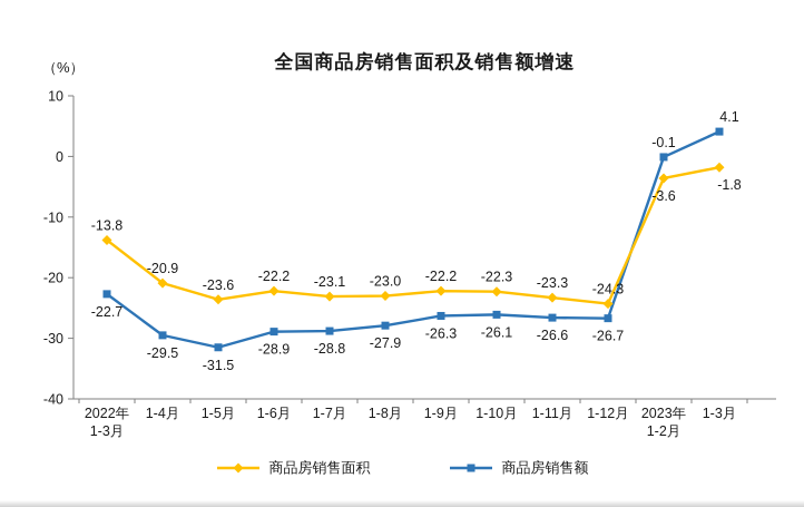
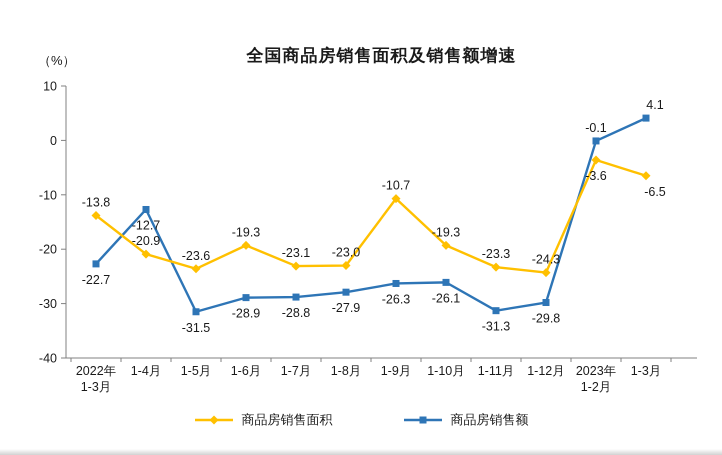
商品房销售额/1-4月: -29.5 -> -12.7
商品房销售面积/1-6月: -22.2 -> -19.3
商品房销售面积/1-9月: -22.2 -> -10.7
商品房销售面积/1-10月: -22.3 -> -19.3
商品房销售额/1-11月: -26.6 -> -31.3
商品房销售额/1-12月: -26.7 -> -29.8
商品房销售面积/1-3月: -1.8 -> -6.5
